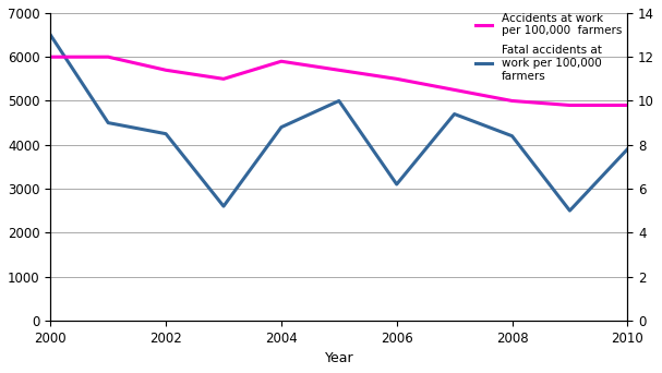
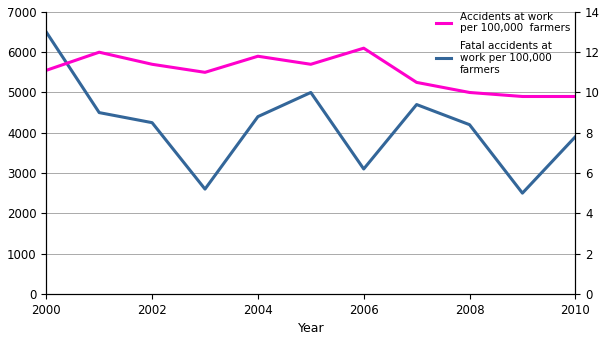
Accidents at work per 100,000 farmers/2000: 12.0 -> 11.1
Accidents at work per 100,000 farmers/2006: 11.0 -> 12.2
